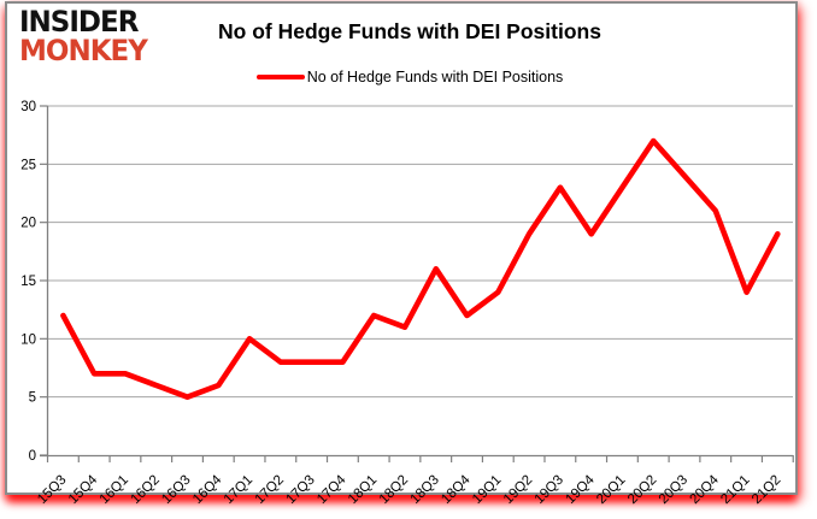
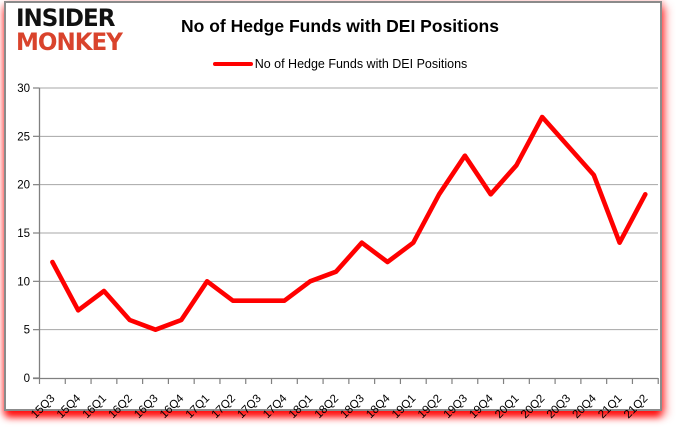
16Q1: 7 -> 9
18Q1: 12 -> 10
18Q3: 16 -> 14
20Q1: 23 -> 22
